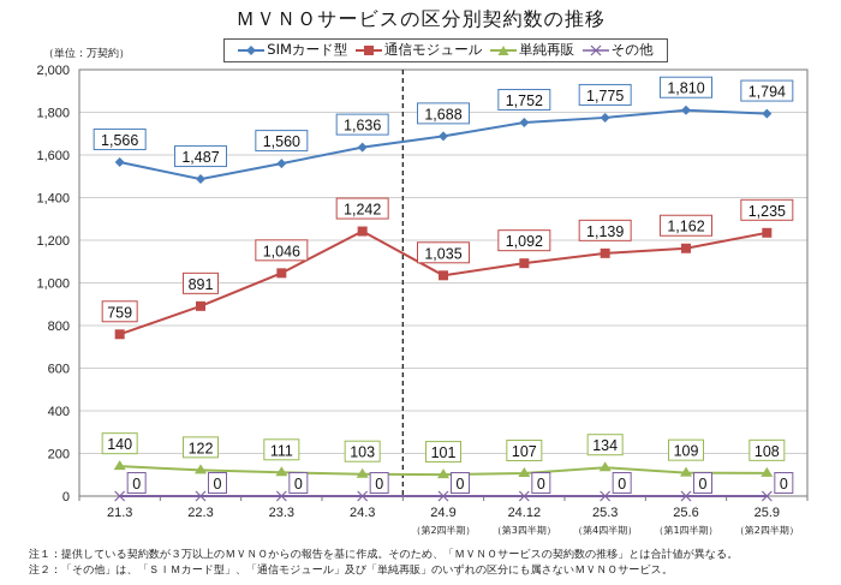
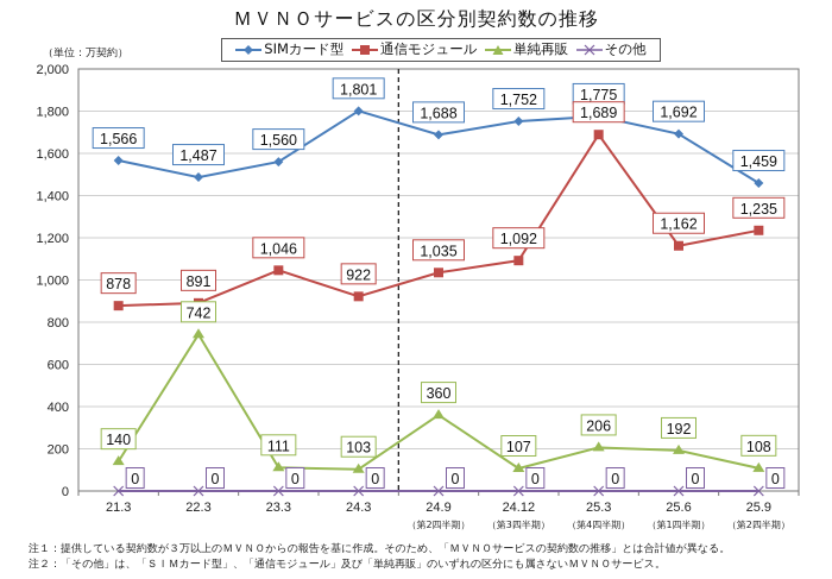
通信モジュール/21.3: 759 -> 878
単純再販/22.3: 122 -> 742
SIMカード型/24.3: 1,636 -> 1,801
通信モジュール/24.3: 1,242 -> 922
単純再販/24.9: 101 -> 360
通信モジュール/25.3: 1,139 -> 1,689
単純再販/25.3: 134 -> 206
SIMカード型/25.6: 1,810 -> 1,692
単純再販/25.6: 109 -> 192
SIMカード型/25.9: 1,794 -> 1,459
